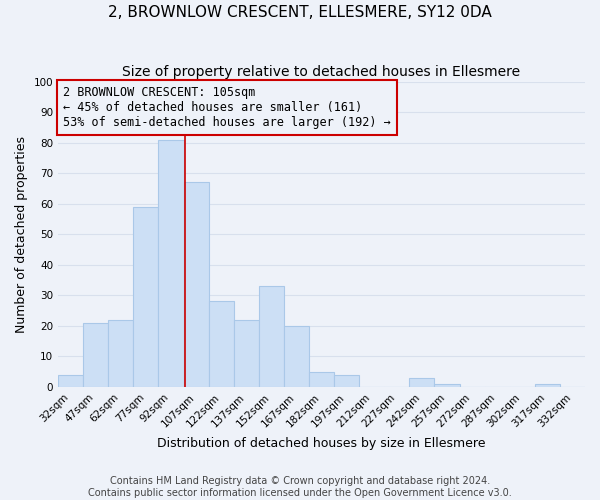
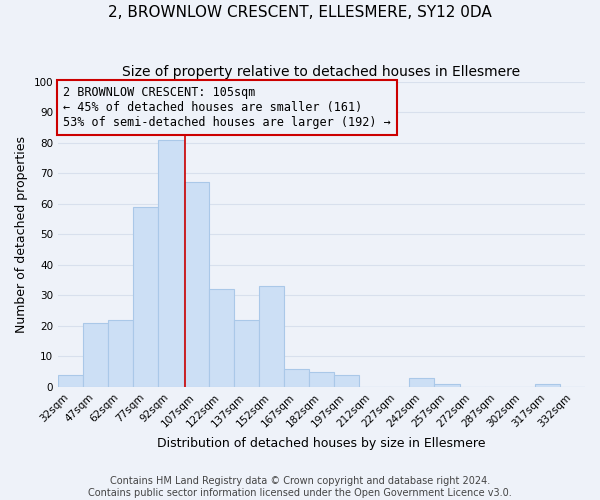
122sqm: 28 -> 32
167sqm: 20 -> 6
